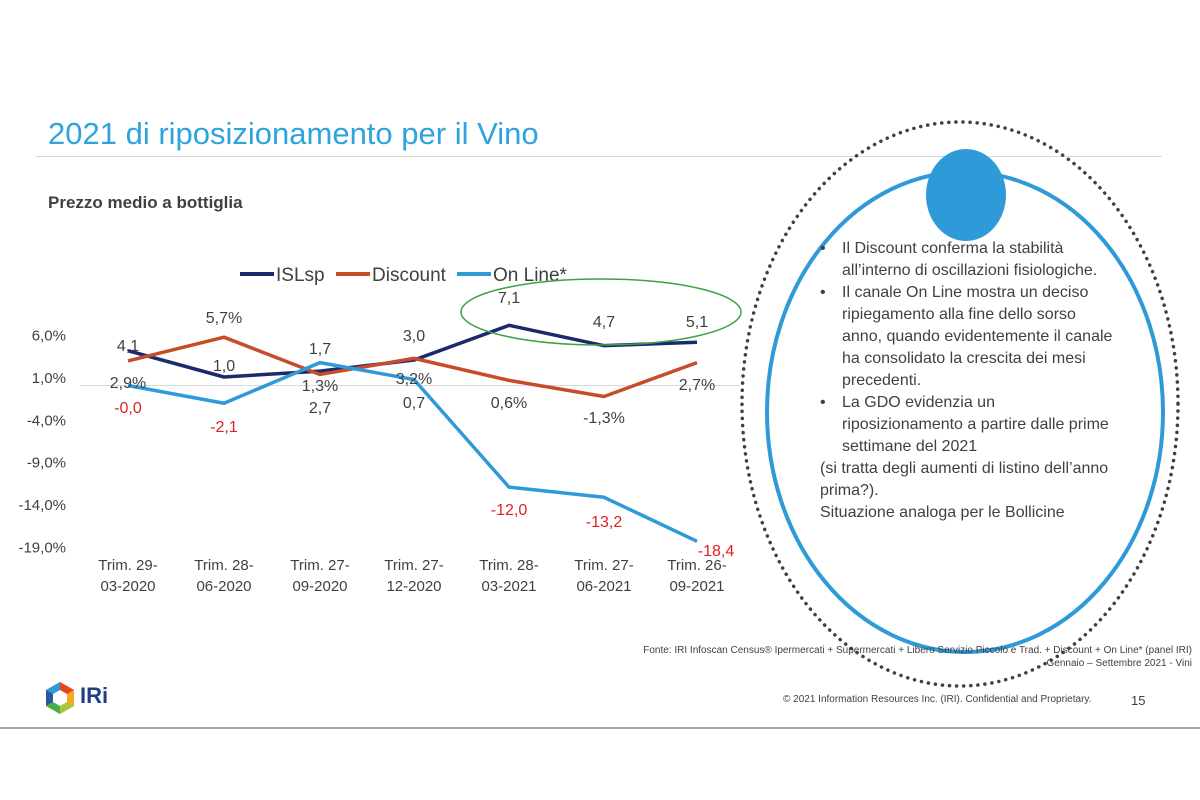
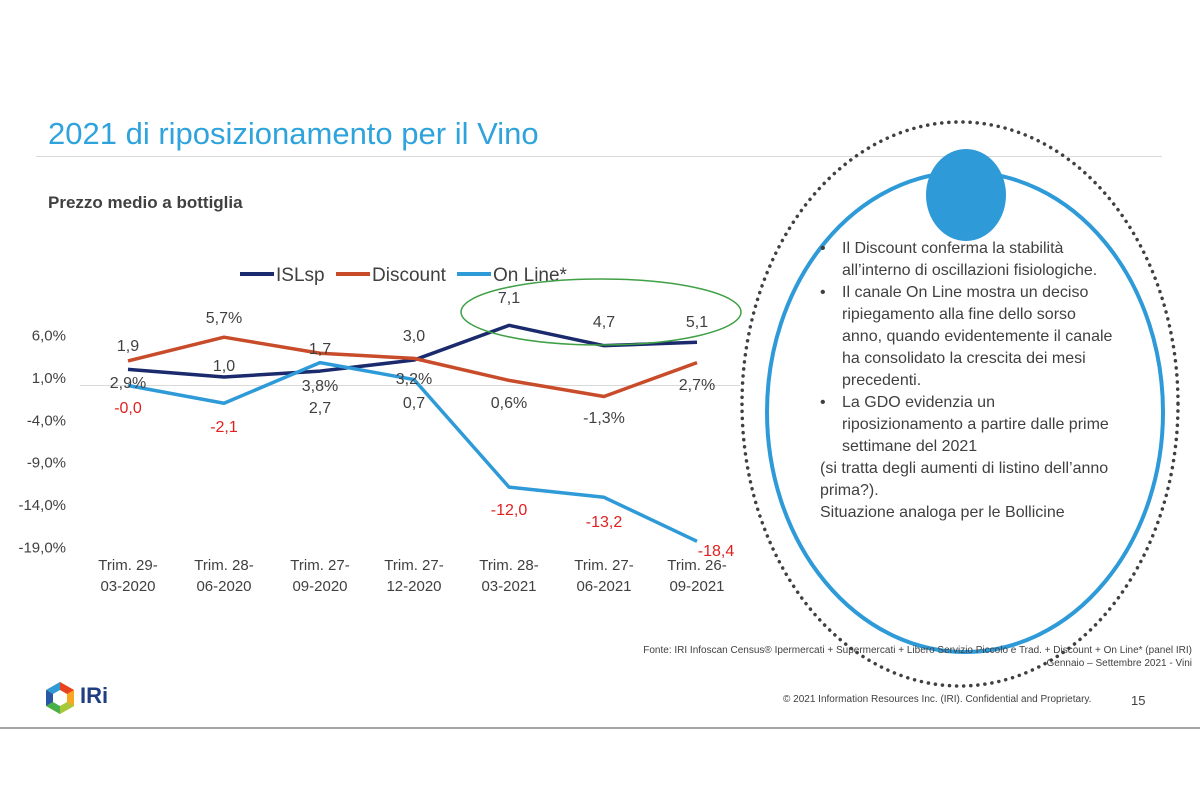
ISLsp/Trim. 29-03-2020: 4,1 -> 1,9
Discount/Trim. 27-09-2020: 1,3% -> 3,8%
